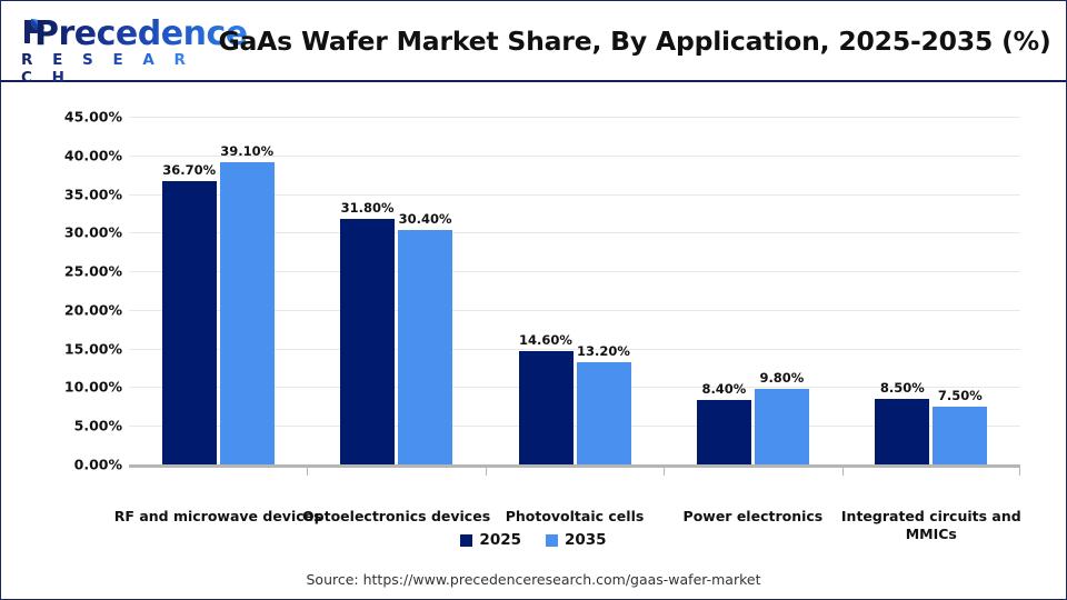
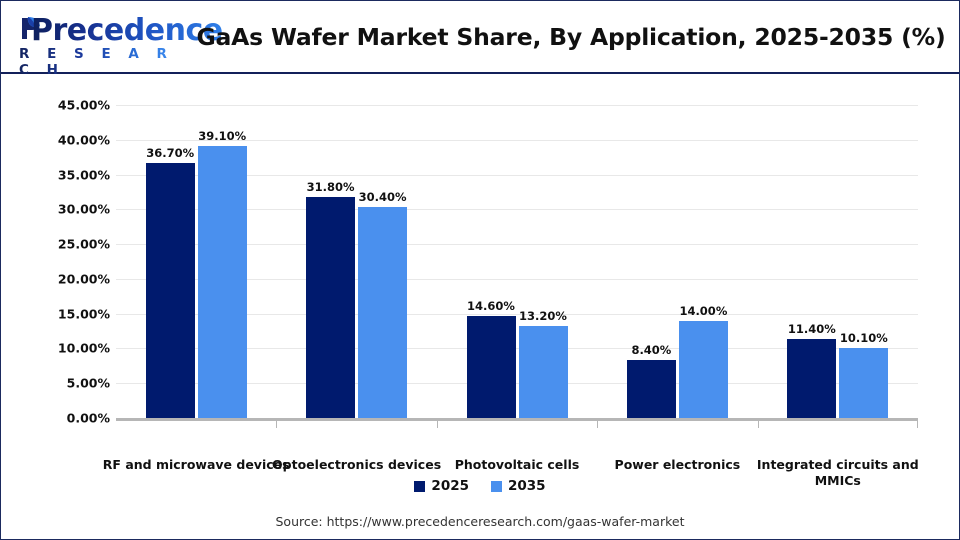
2035/Power electronics: 9.80% -> 14.00%
2025/Integrated circuits and MMICs: 8.50% -> 11.40%
2035/Integrated circuits and MMICs: 7.50% -> 10.10%
